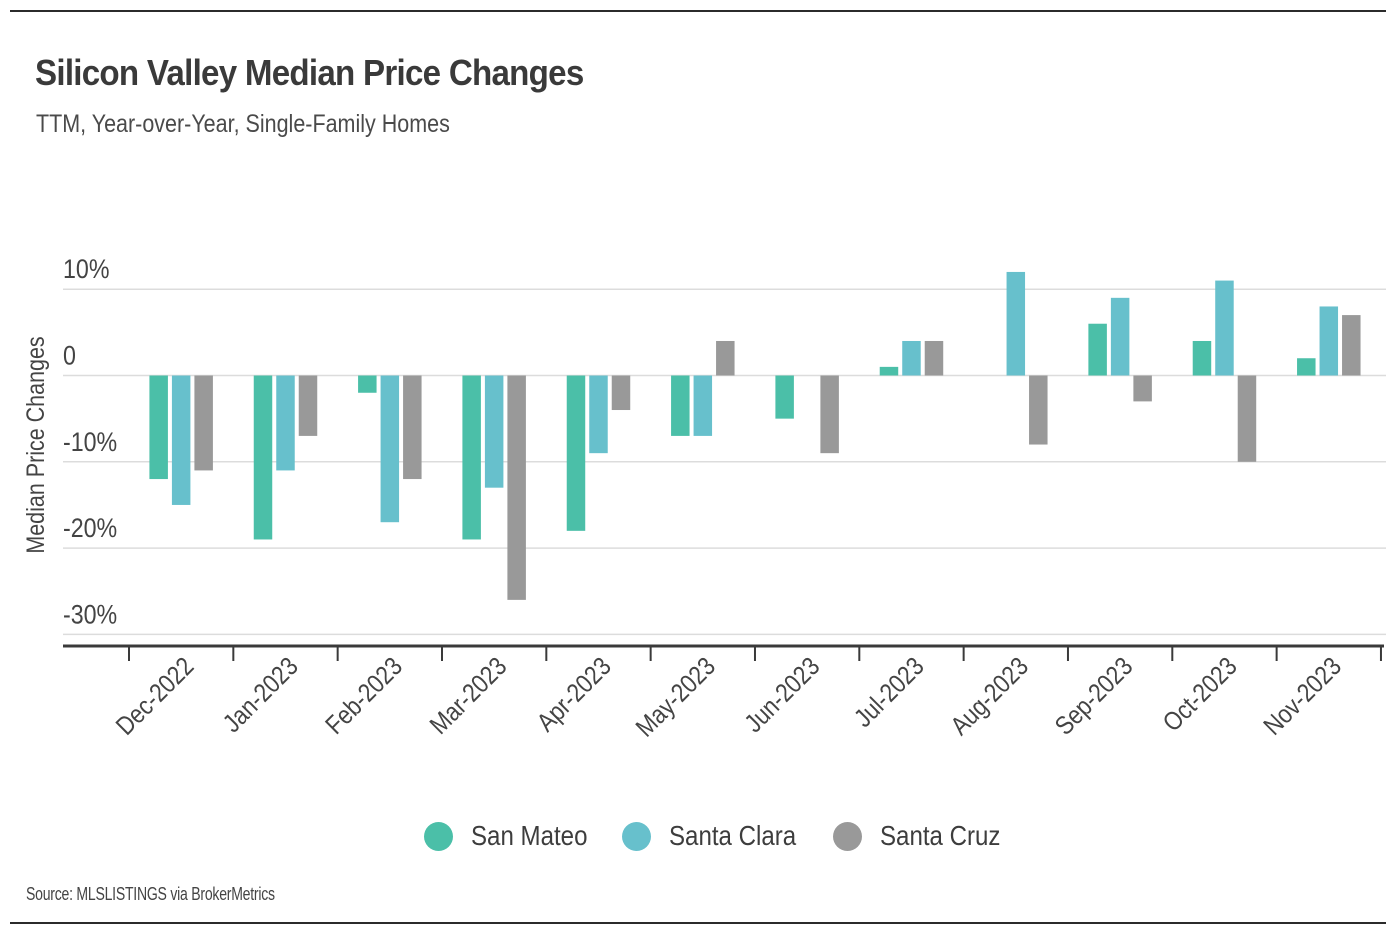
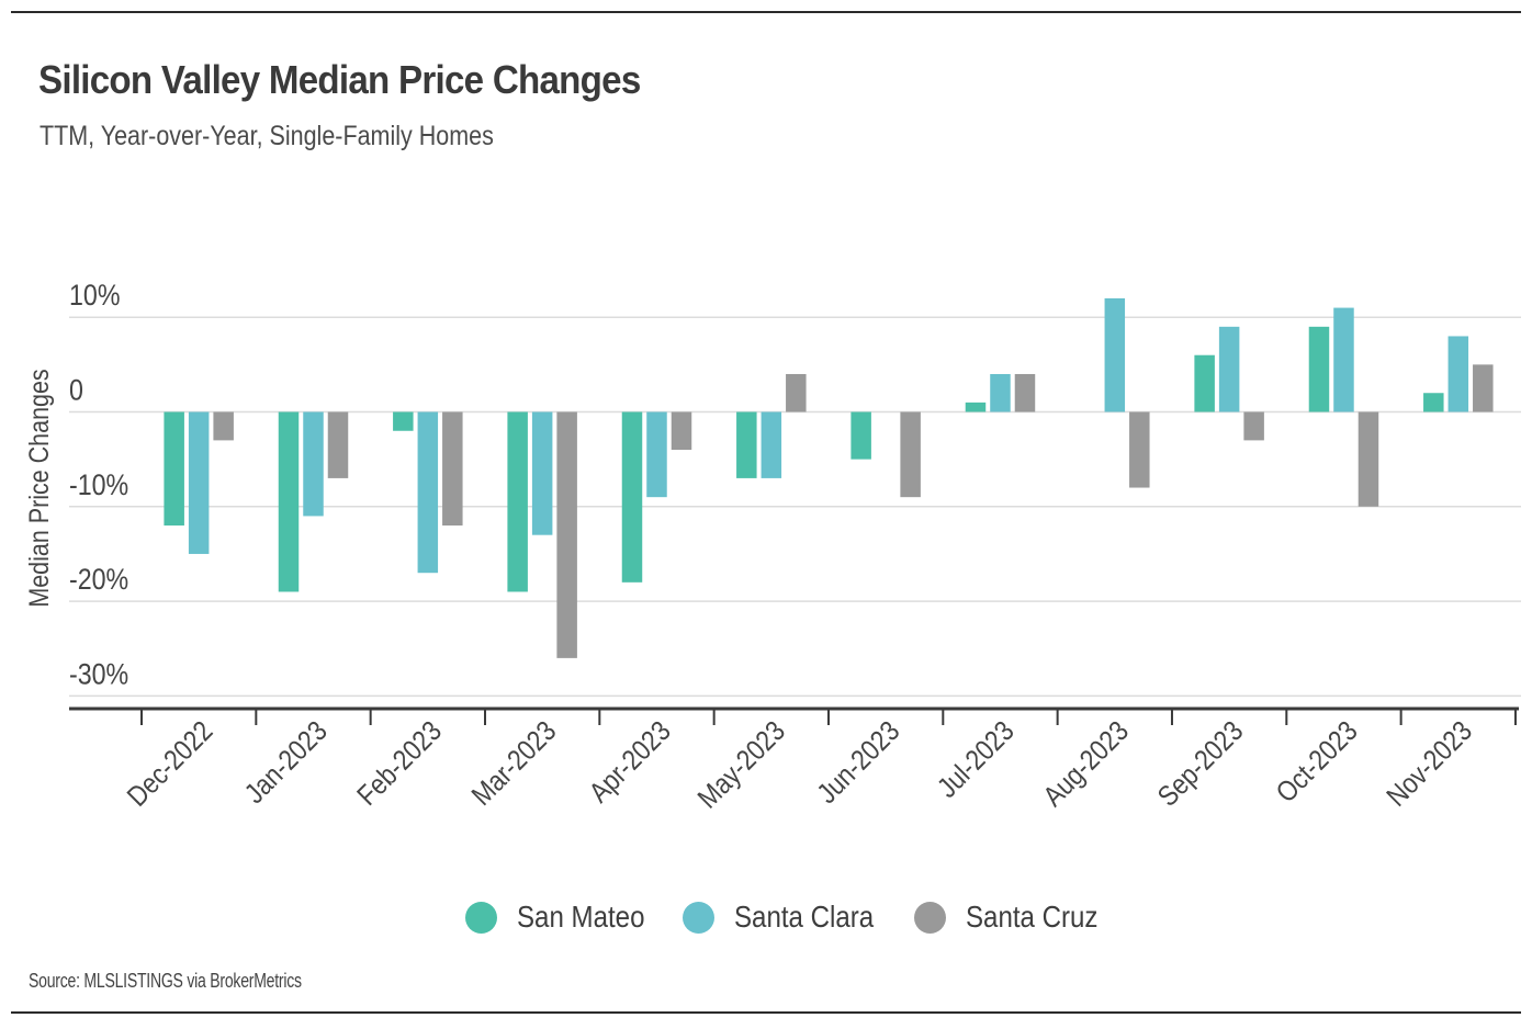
Santa Cruz/Dec-2022: -11% -> -3%
San Mateo/Oct-2023: 4% -> 9%
Santa Cruz/Nov-2023: 7% -> 5%
